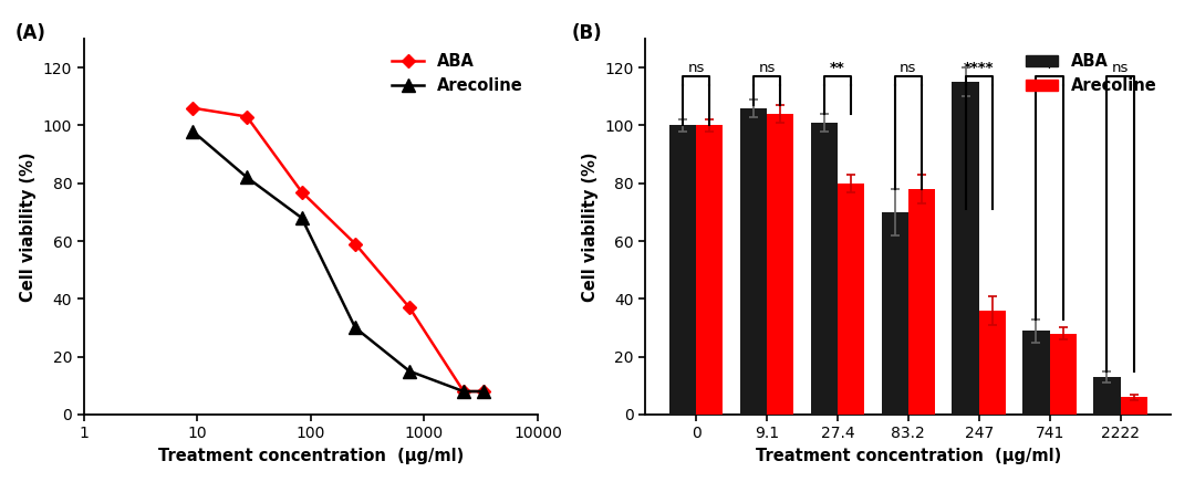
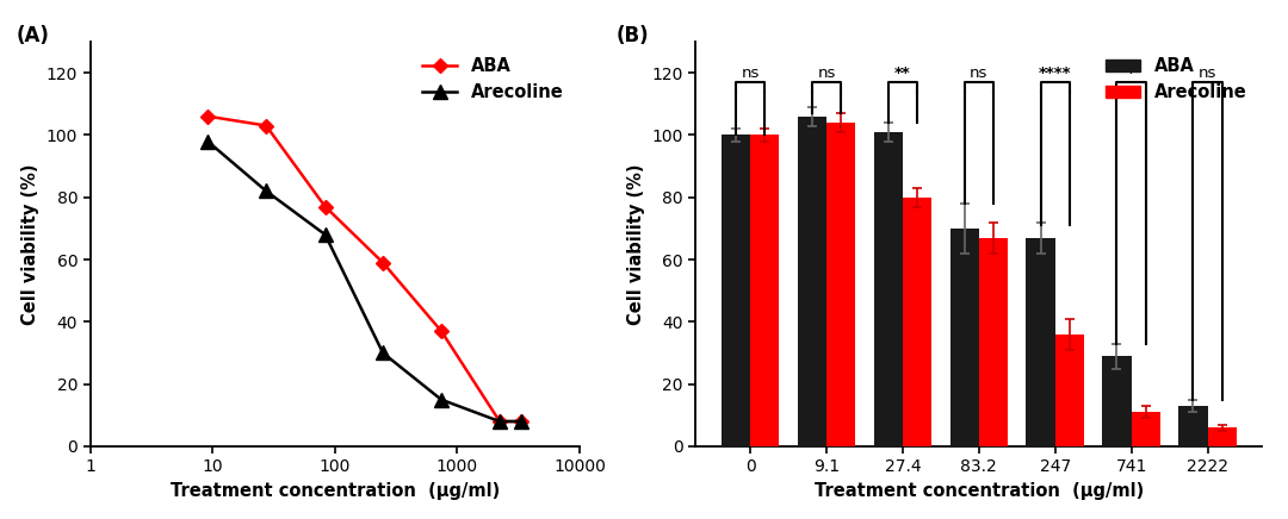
Arecoline/83.2: 78 -> 67
ABA/247: 115 -> 67
Arecoline/741: 28 -> 11
